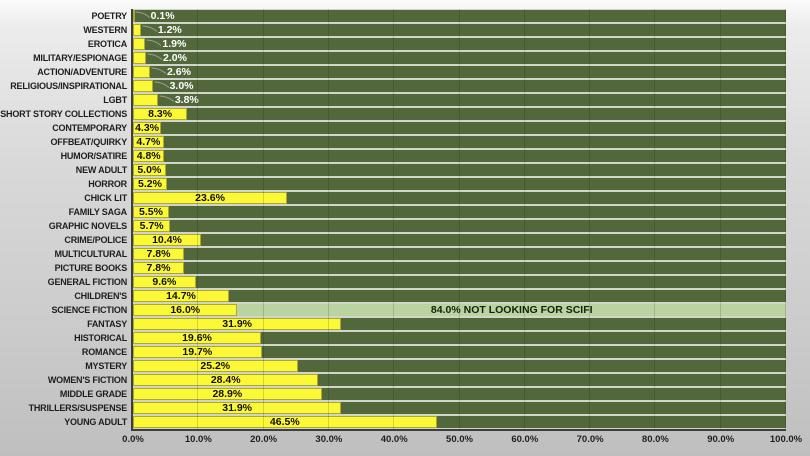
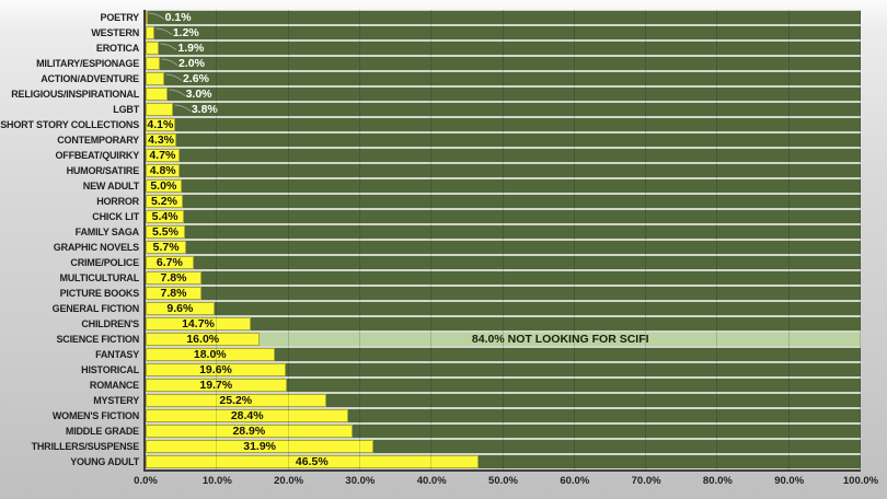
SHORT STORY COLLECTIONS: 8.3% -> 4.1%
CHICK LIT: 23.6% -> 5.4%
CRIME/POLICE: 10.4% -> 6.7%
FANTASY: 31.9% -> 18.0%
